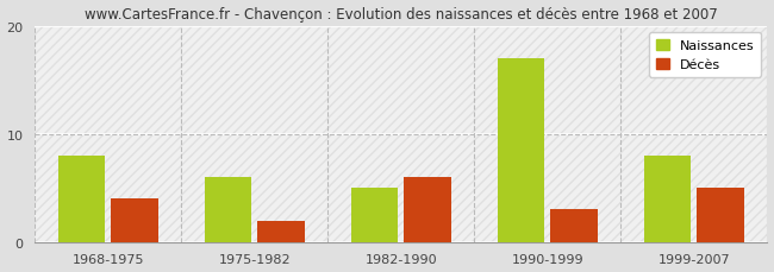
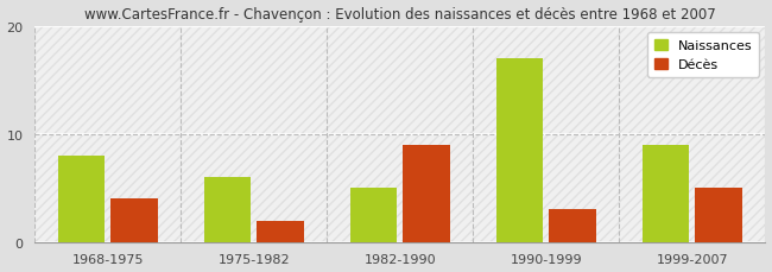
Décès/1982-1990: 6 -> 9
Naissances/1999-2007: 8 -> 9
